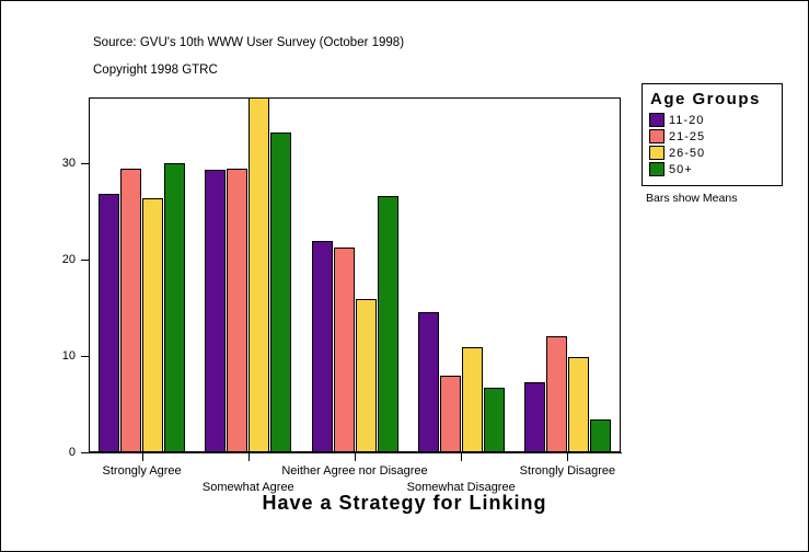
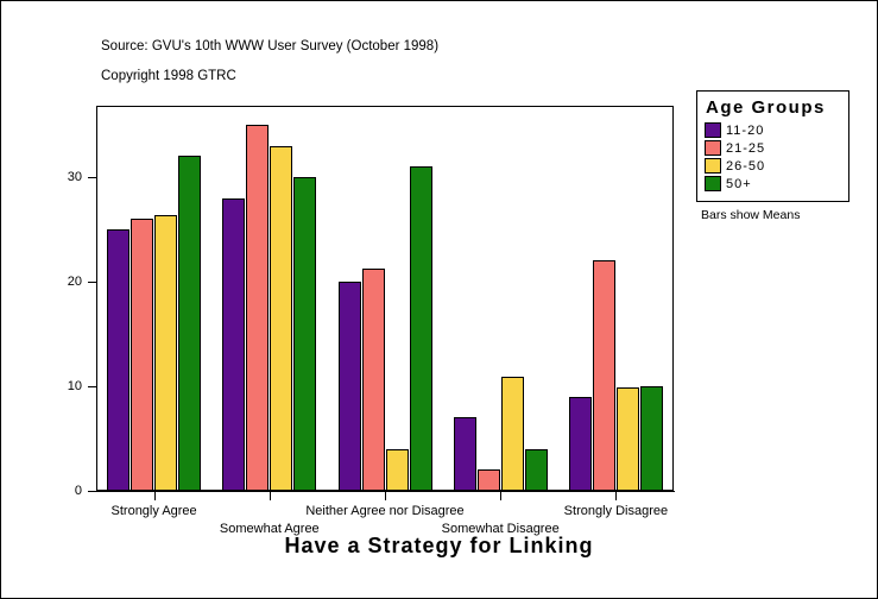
11-20/Strongly Agree: 27 -> 25
21-25/Strongly Agree: 29 -> 26
50+/Strongly Agree: 30 -> 32
11-20/Somewhat Agree: 29 -> 28
21-25/Somewhat Agree: 29 -> 35
26-50/Somewhat Agree: 37 -> 33
50+/Somewhat Agree: 33 -> 30
11-20/Neither Agree nor Disagree: 22 -> 20
26-50/Neither Agree nor Disagree: 16 -> 4
50+/Neither Agree nor Disagree: 27 -> 31
11-20/Somewhat Disagree: 15 -> 7
21-25/Somewhat Disagree: 8 -> 2
50+/Somewhat Disagree: 7 -> 4
11-20/Strongly Disagree: 7 -> 9
21-25/Strongly Disagree: 12 -> 22
50+/Strongly Disagree: 3 -> 10
